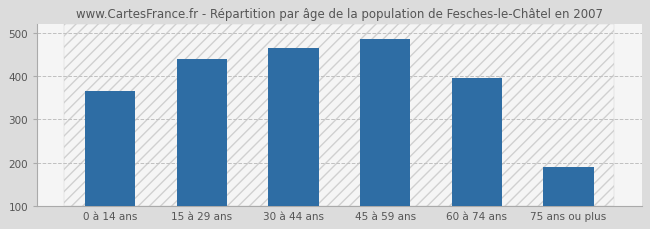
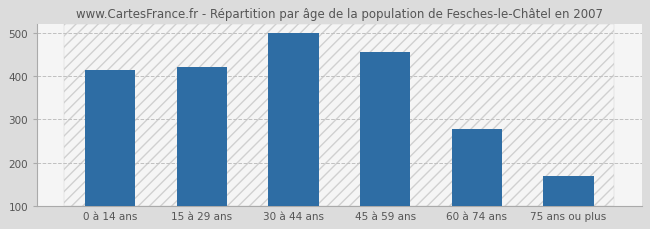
0 à 14 ans: 365 -> 415
15 à 29 ans: 440 -> 420
30 à 44 ans: 465 -> 500
45 à 59 ans: 485 -> 457
60 à 74 ans: 395 -> 278
75 ans ou plus: 190 -> 170
